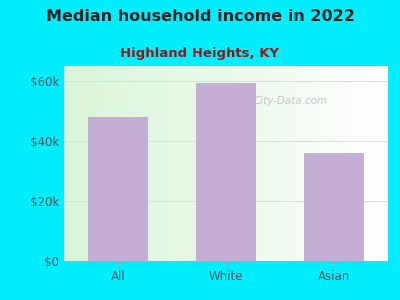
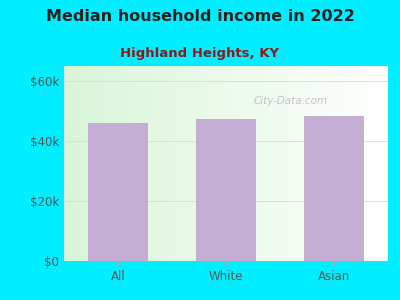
All: $48.0k -> $46.0k
White: $59.5k -> $47.5k
Asian: $36.0k -> $48.5k
